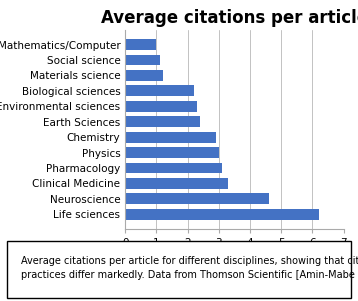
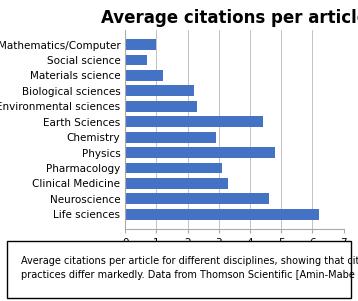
Social science: 1.1 -> 0.7
Earth Sciences: 2.4 -> 4.4
Physics: 3.0 -> 4.8
